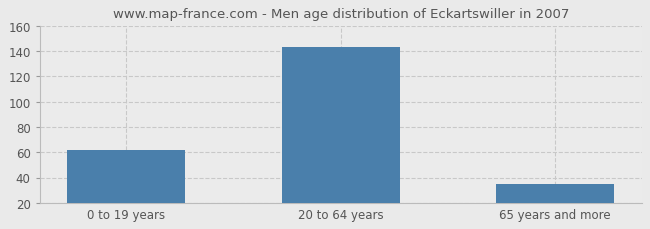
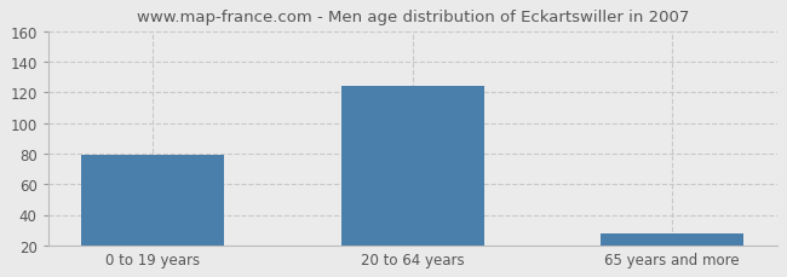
0 to 19 years: 62 -> 79
20 to 64 years: 143 -> 124
65 years and more: 35 -> 28
